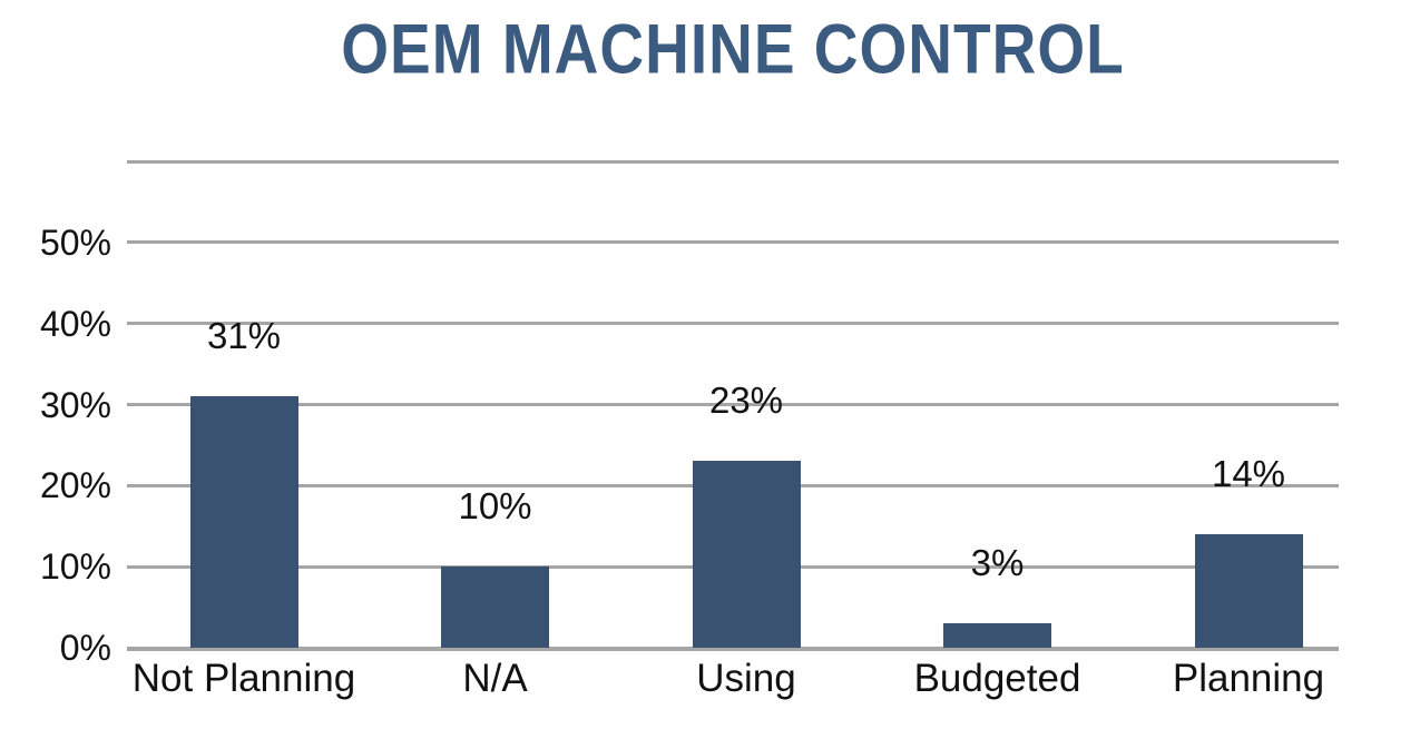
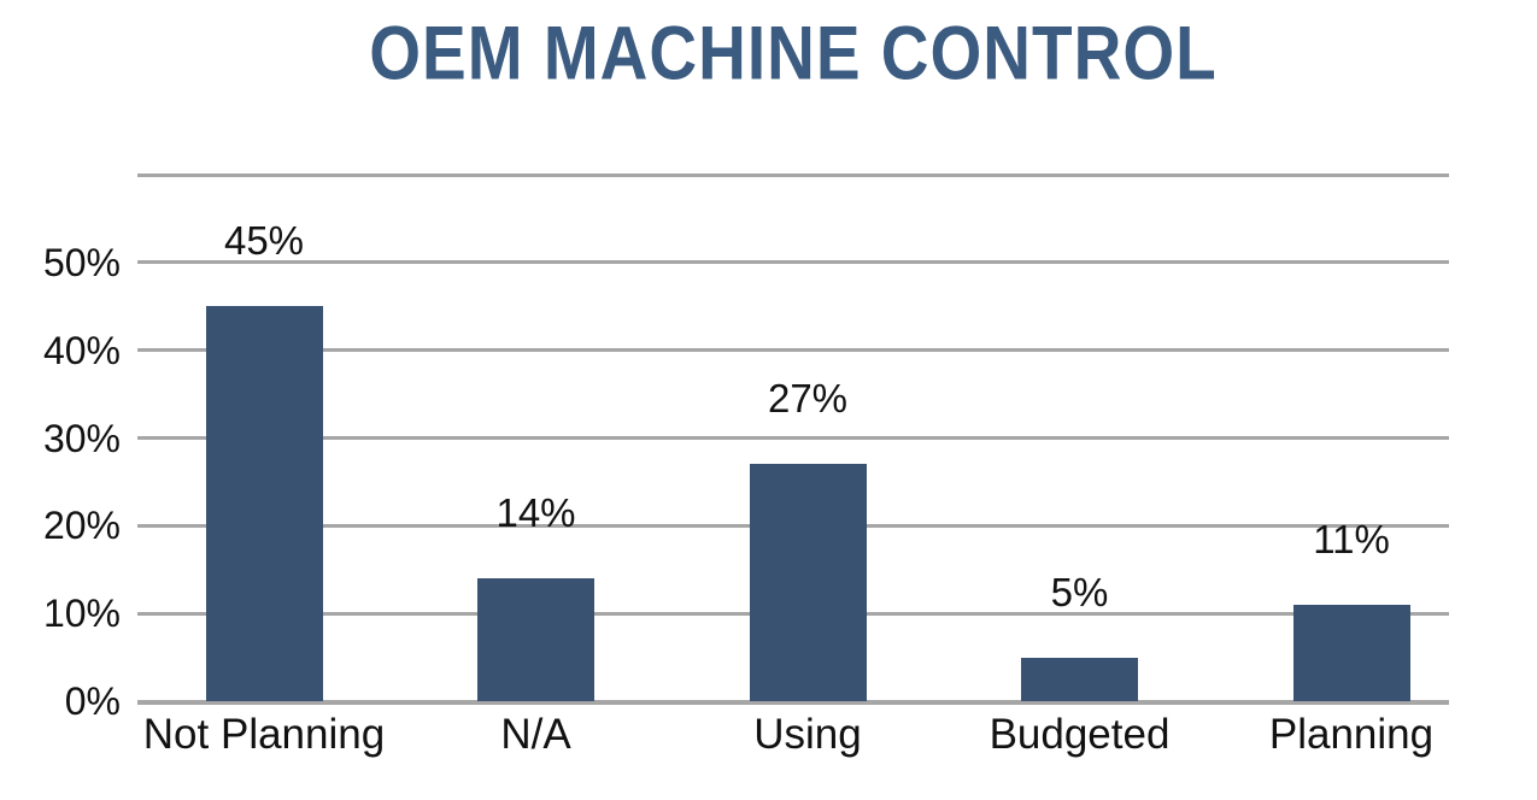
Not Planning: 31% -> 45%
N/A: 10% -> 14%
Using: 23% -> 27%
Budgeted: 3% -> 5%
Planning: 14% -> 11%
